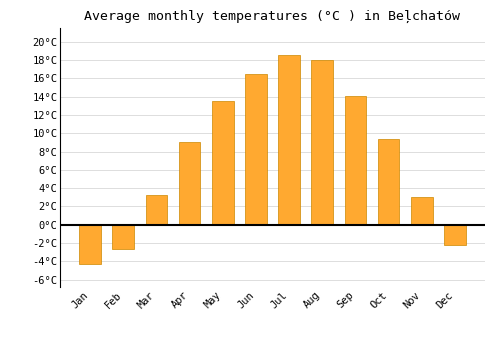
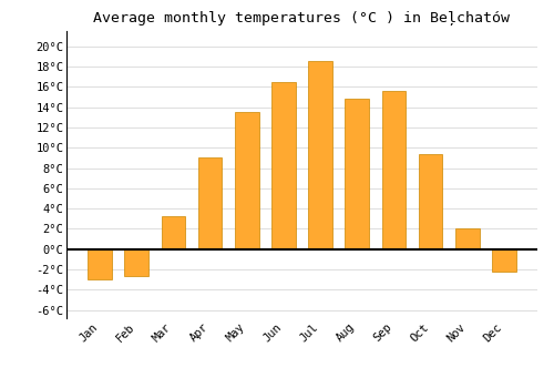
Jan: -4.3°C -> -3.0°C
Aug: 18.0°C -> 14.8°C
Sep: 14.1°C -> 15.6°C
Nov: 3.0°C -> 2.0°C
